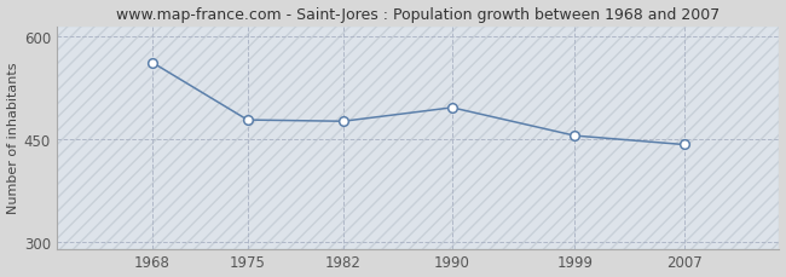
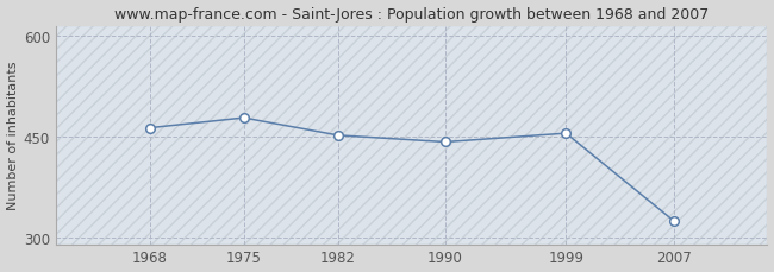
1968: 562 -> 463
1982: 476 -> 452
1990: 496 -> 442
2007: 442 -> 325
